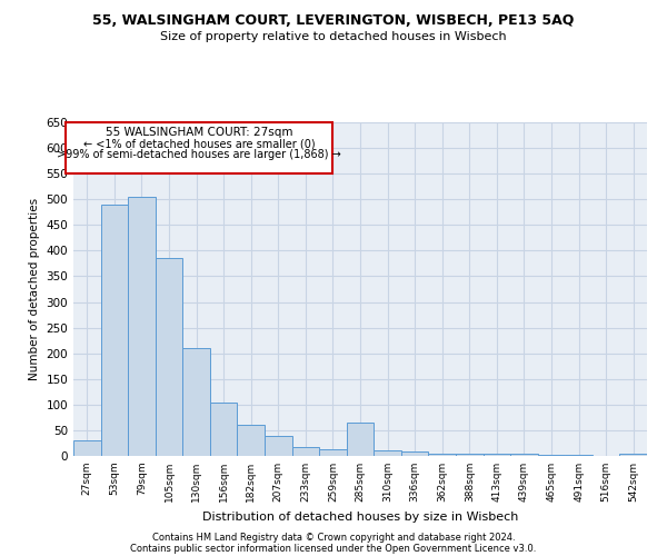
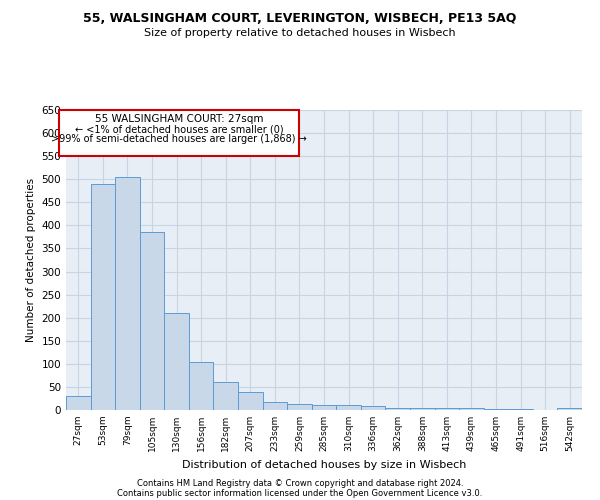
285sqm: 65 -> 10
